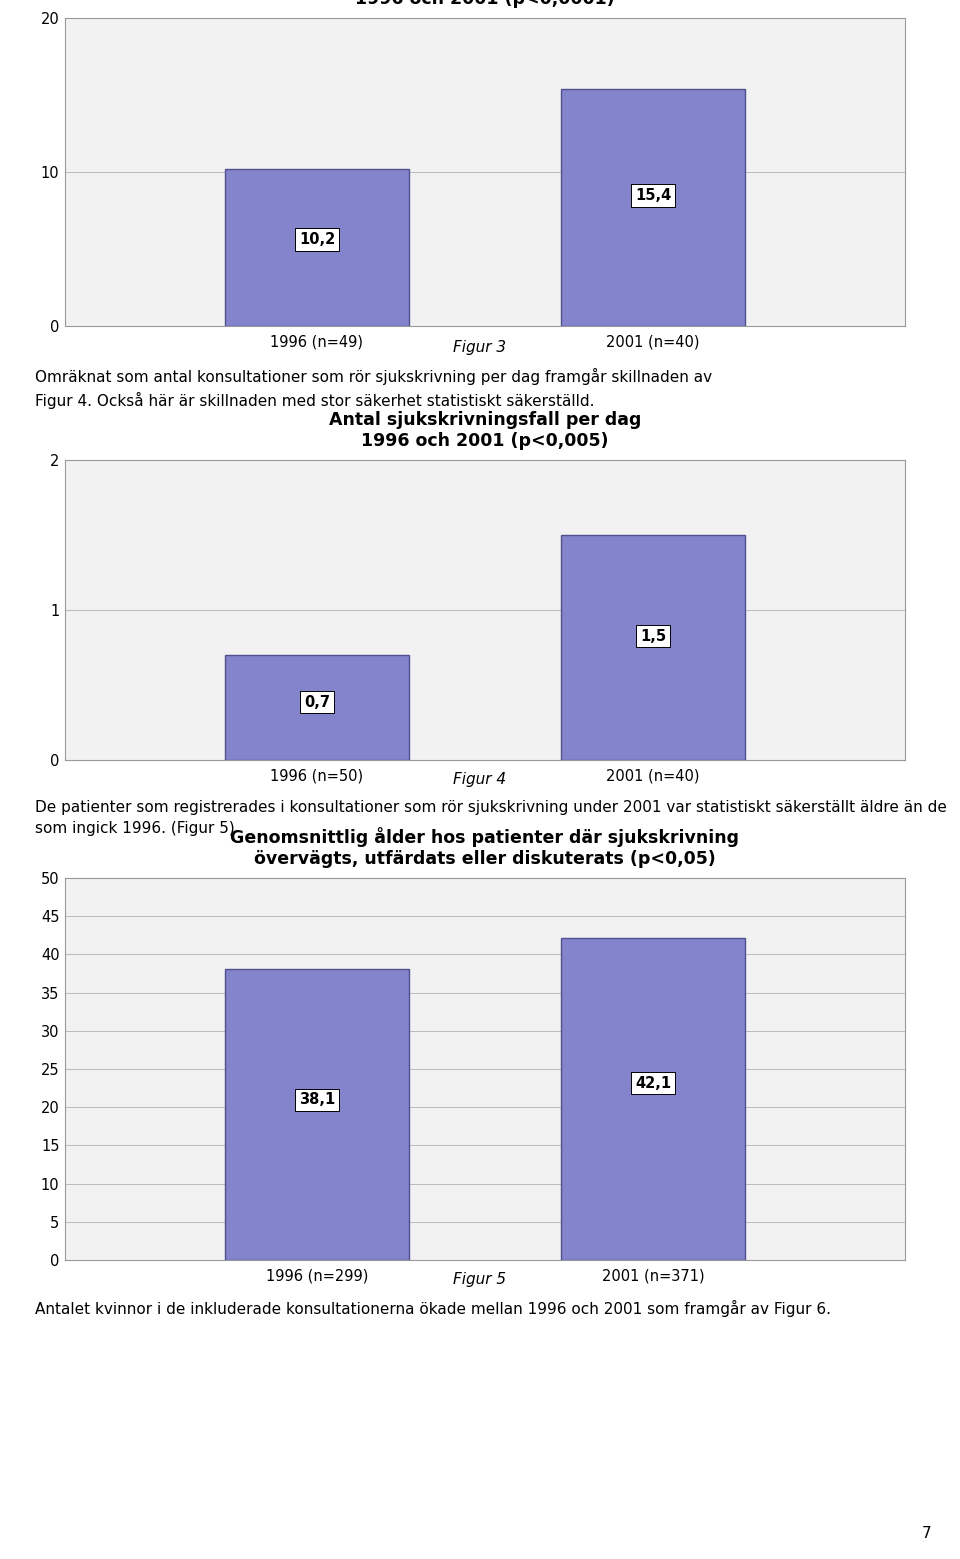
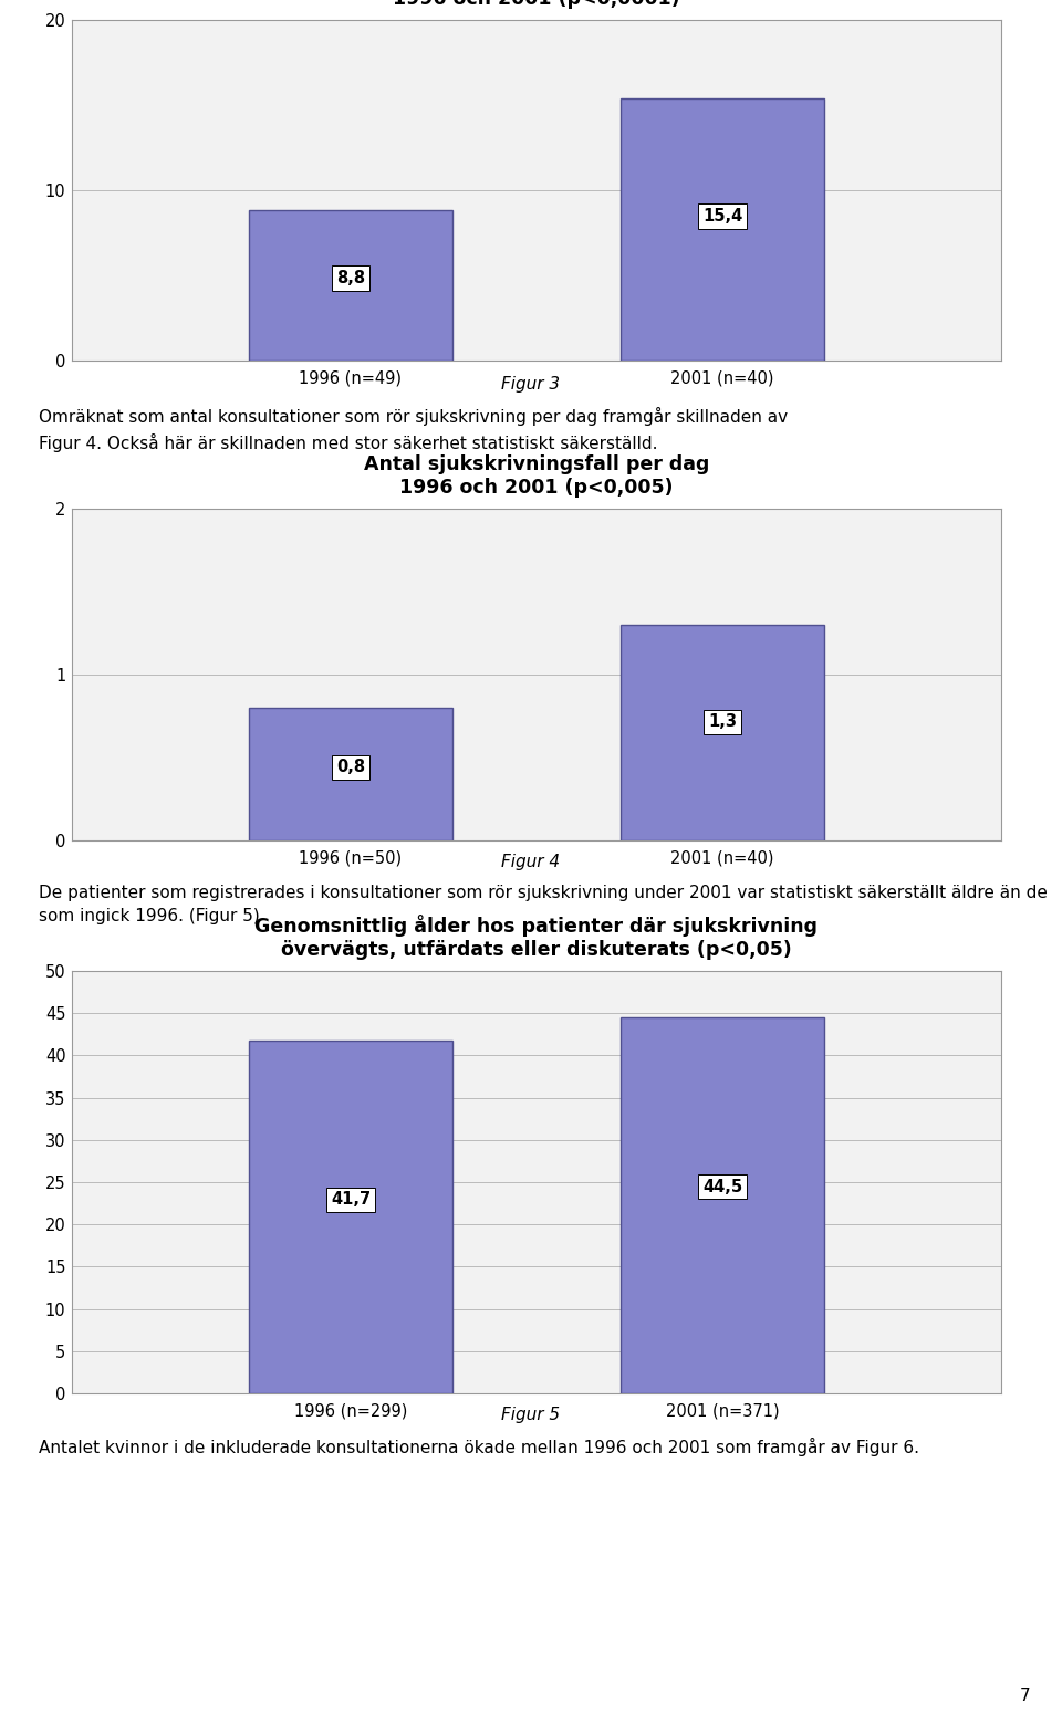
1996 (n=49): 10,2 -> 8,8
Antal sjukskrivningsfall per dag 1996 och 2001 (p<0,005)/1996 (n=50): 0,7 -> 0,8
Antal sjukskrivningsfall per dag 1996 och 2001 (p<0,005)/2001 (n=40): 1,5 -> 1,3
1996 (n=299): 38,1 -> 41,7
2001 (n=371): 42,1 -> 44,5
